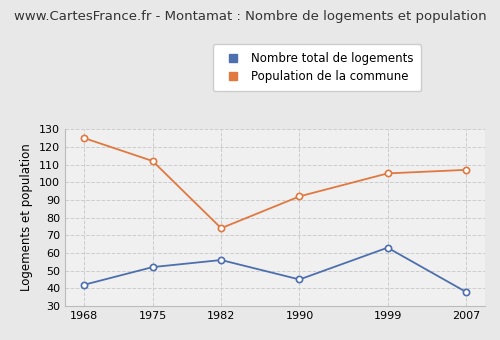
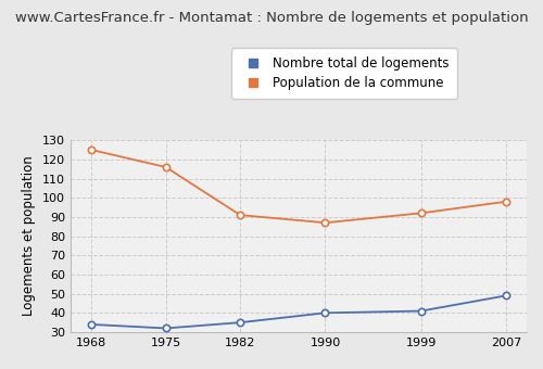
Nombre total de logements/1968: 42 -> 34
Nombre total de logements/1975: 52 -> 32
Population de la commune/1975: 112 -> 116
Nombre total de logements/1982: 56 -> 35
Population de la commune/1982: 74 -> 91
Nombre total de logements/1990: 45 -> 40
Population de la commune/1990: 92 -> 87
Nombre total de logements/1999: 63 -> 41
Population de la commune/1999: 105 -> 92
Nombre total de logements/2007: 38 -> 49
Population de la commune/2007: 107 -> 98
